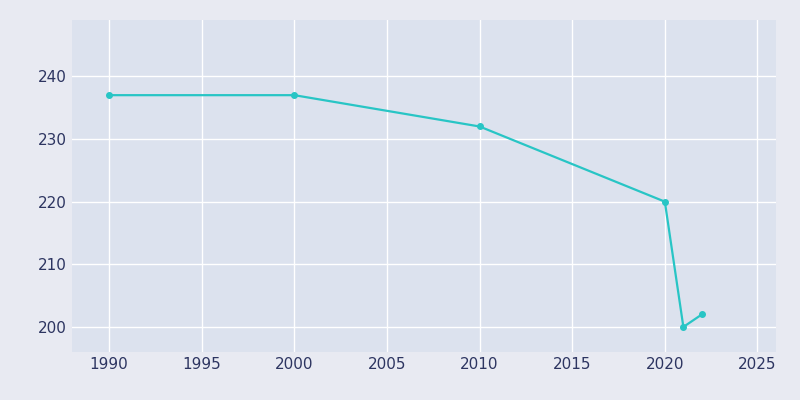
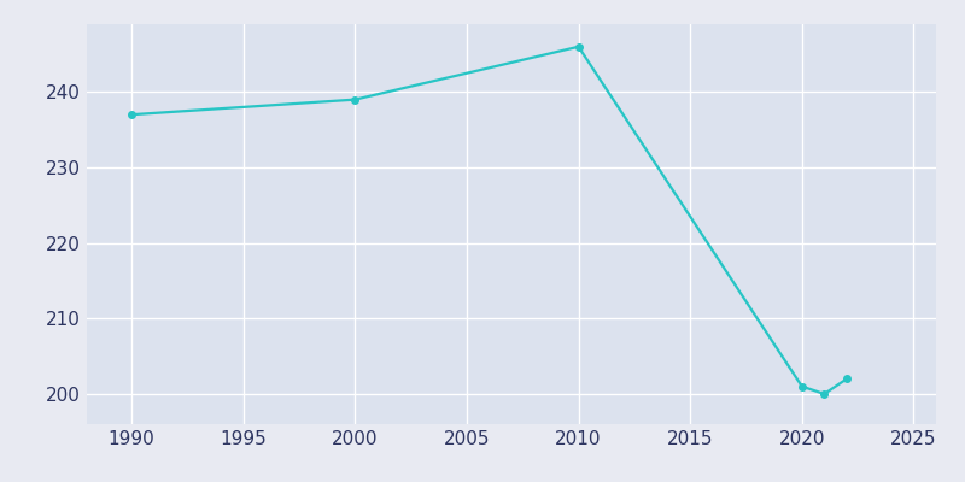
2000: 237 -> 239
2010: 232 -> 246
2020: 220 -> 201
